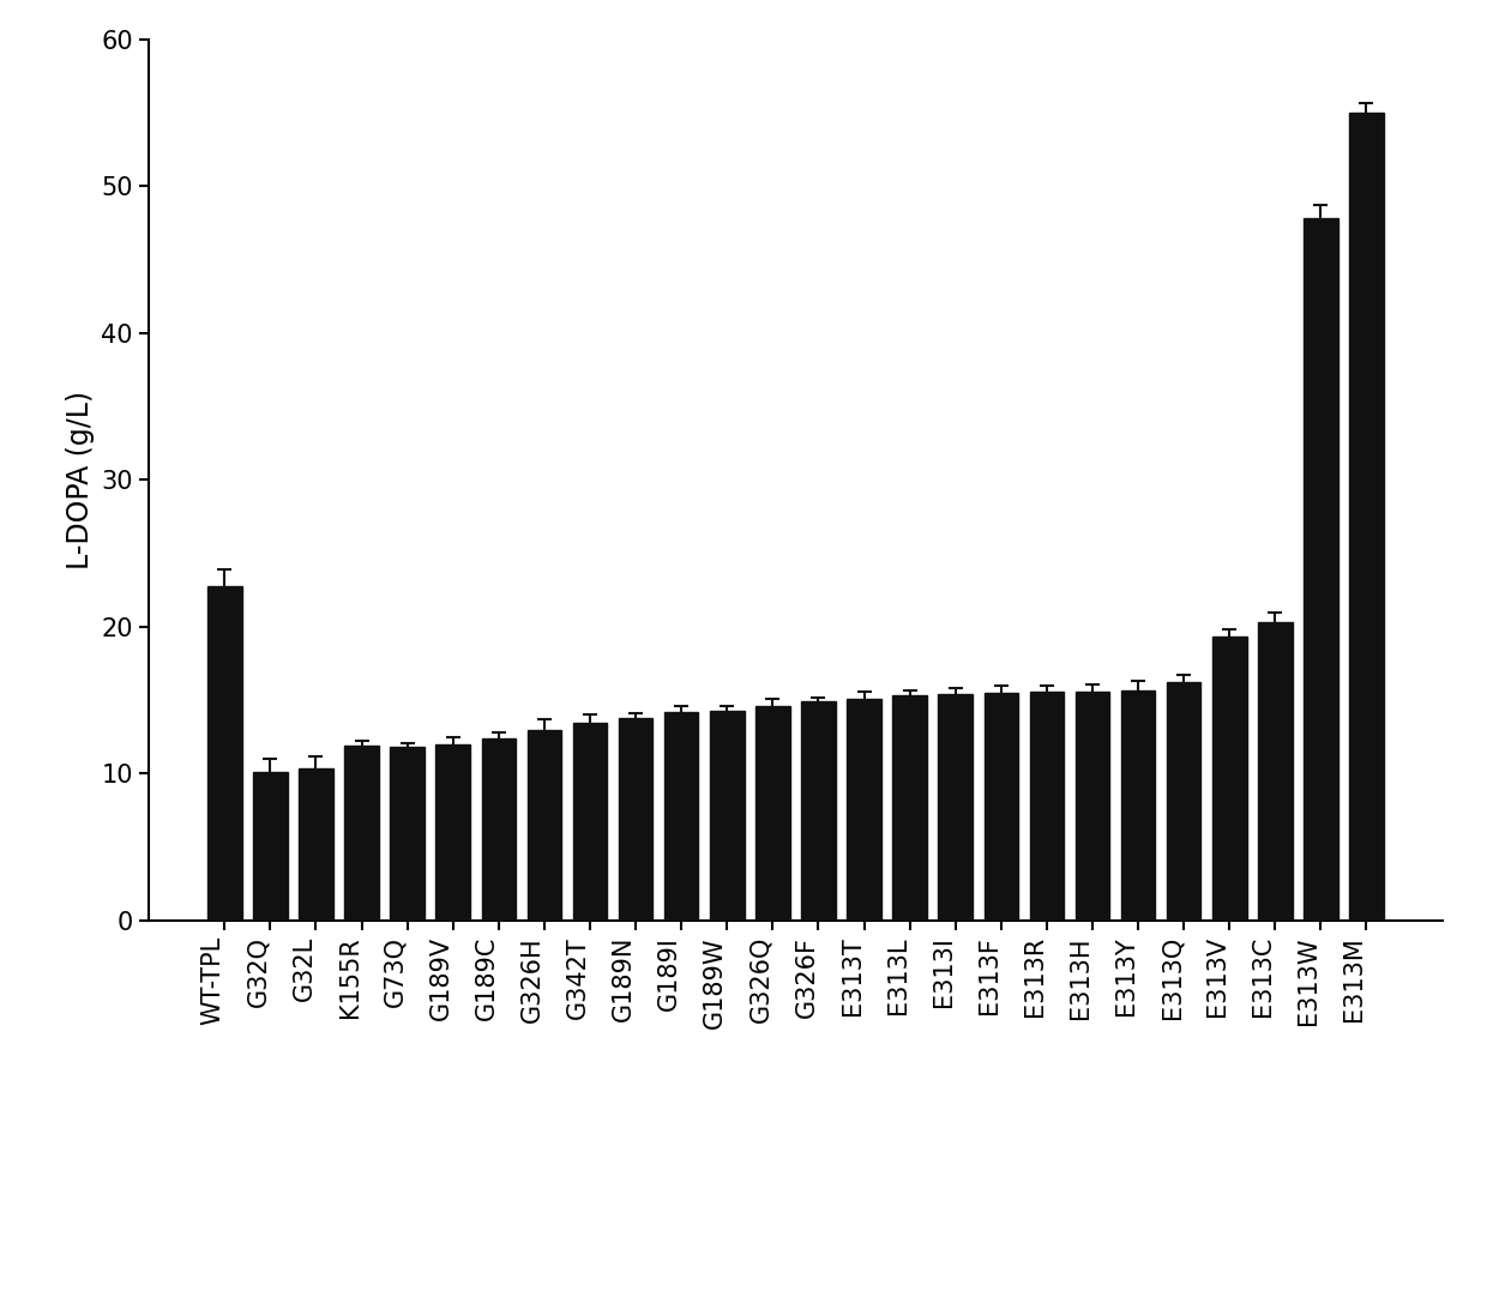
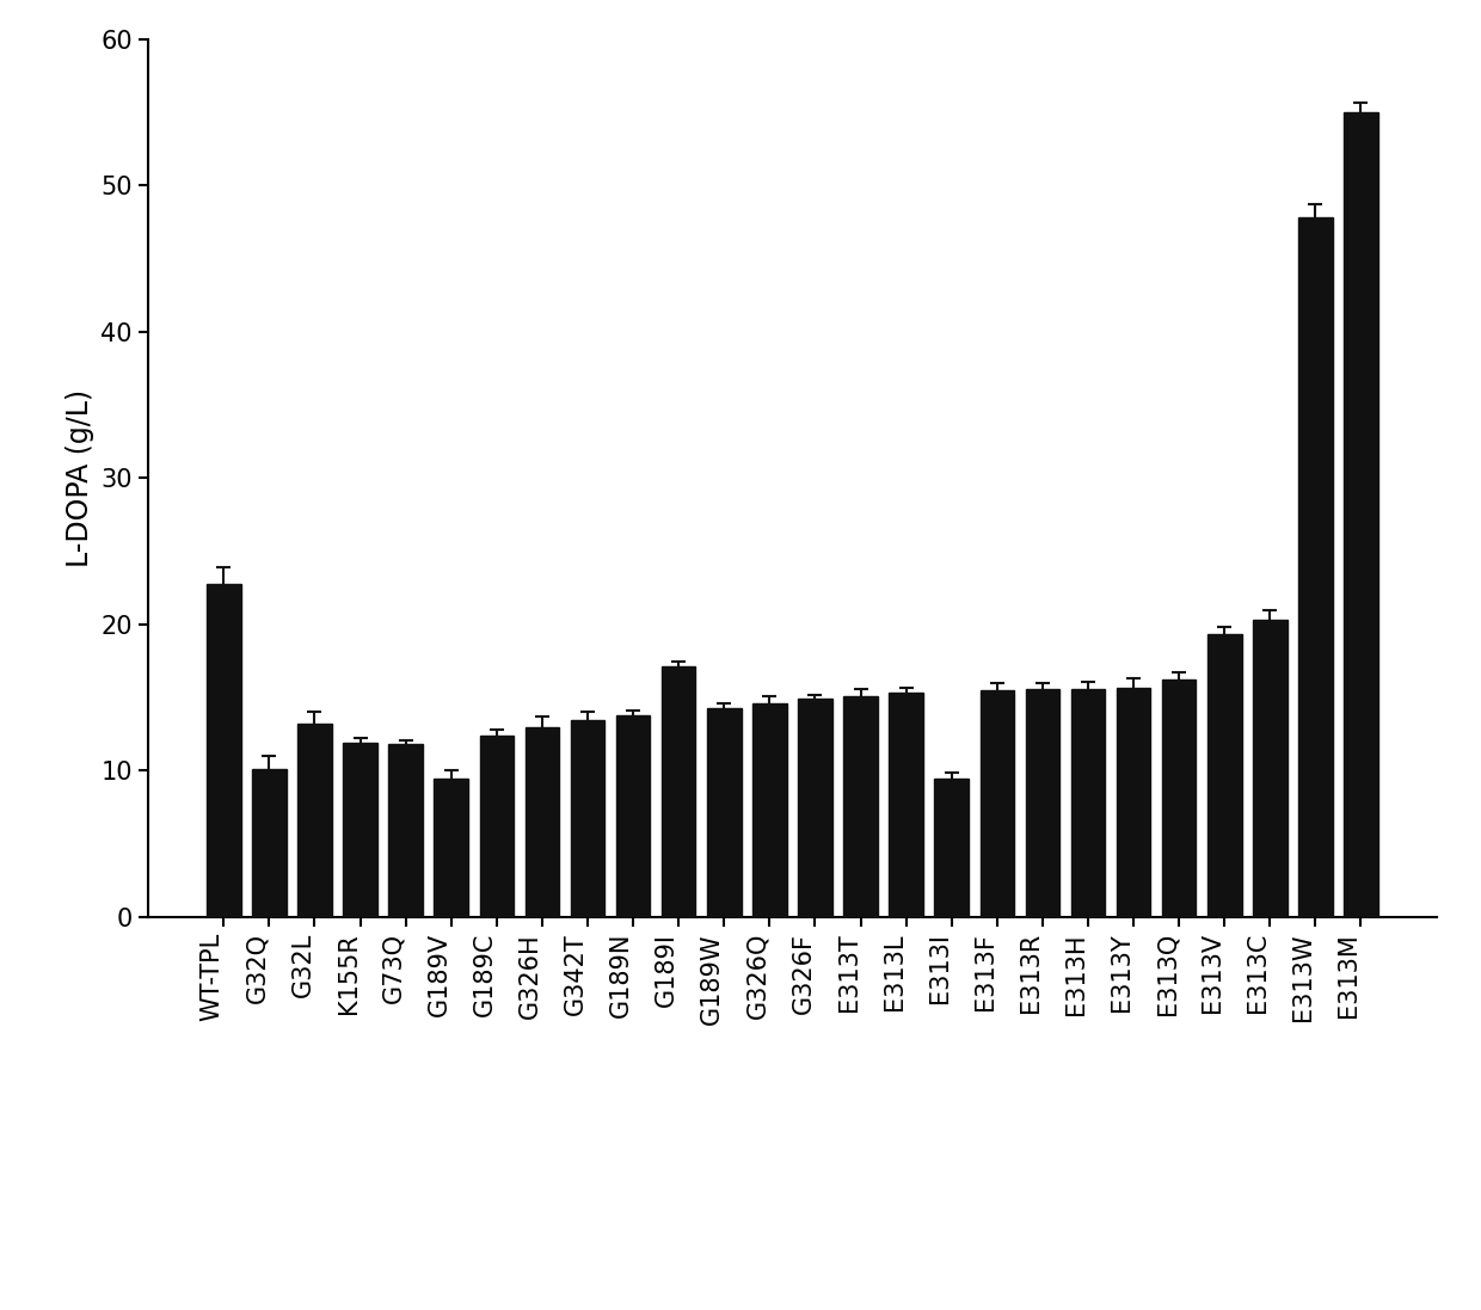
G32L: 10.4 -> 13.2
G189V: 12.0 -> 9.5
G189I: 14.2 -> 17.1
E313I: 15.4 -> 9.5
